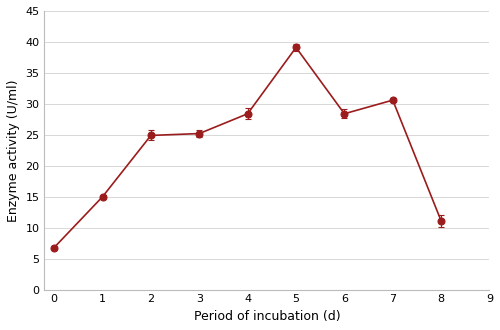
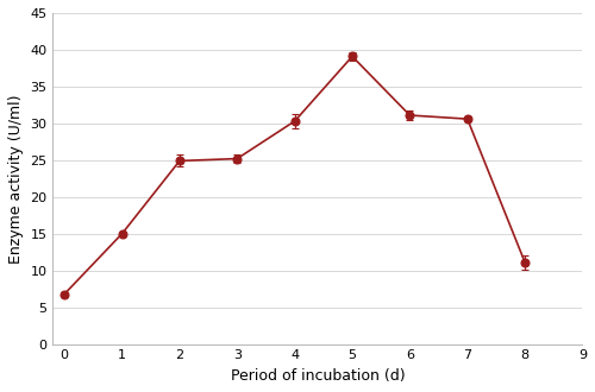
4: 28.4 -> 30.3
6: 28.4 -> 31.1
